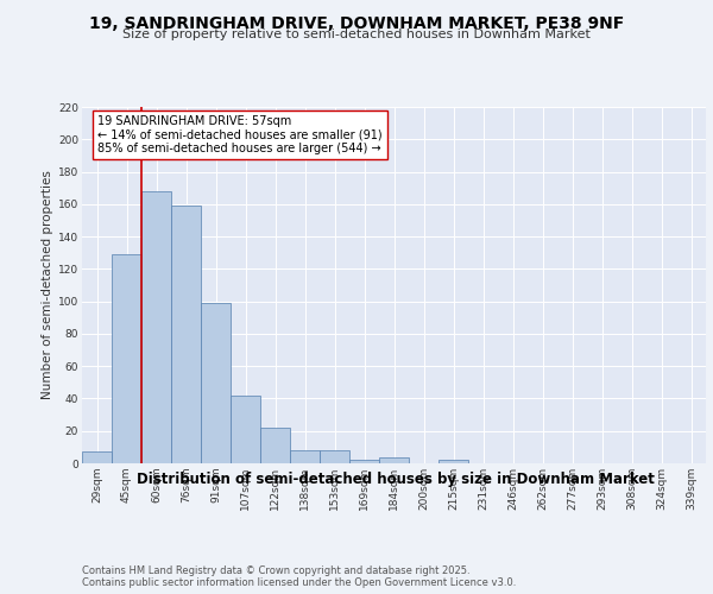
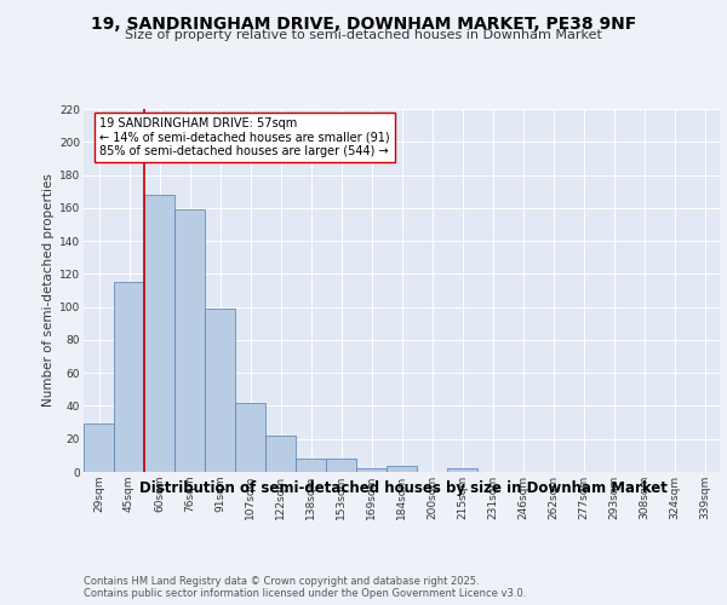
29sqm: 7 -> 29
45sqm: 129 -> 115
